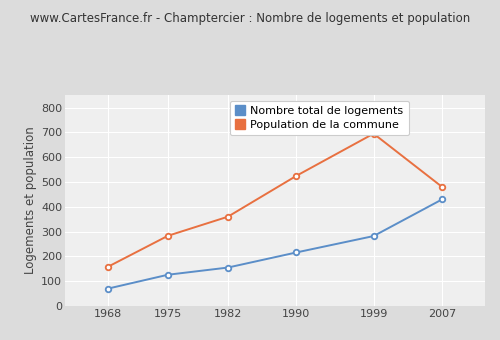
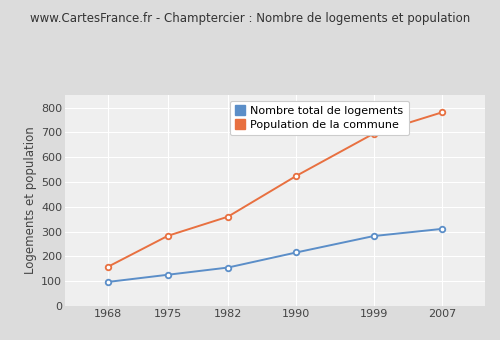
Nombre total de logements/1968: 70 -> 97
Nombre total de logements/2007: 430 -> 311
Population de la commune/2007: 480 -> 781
